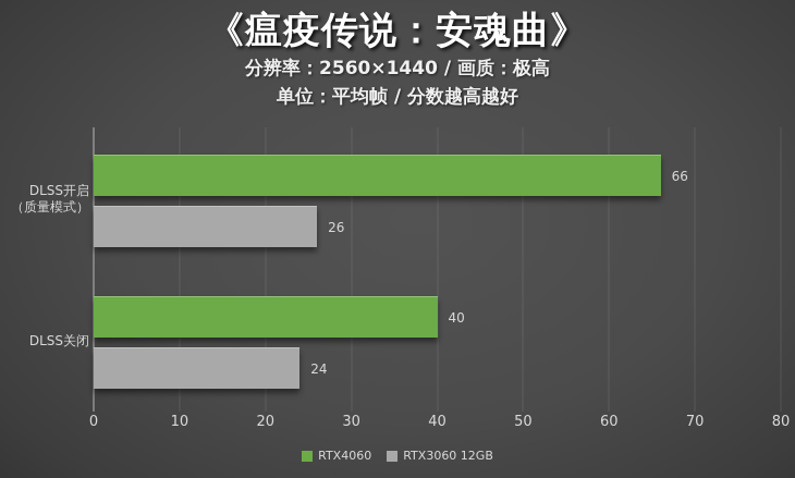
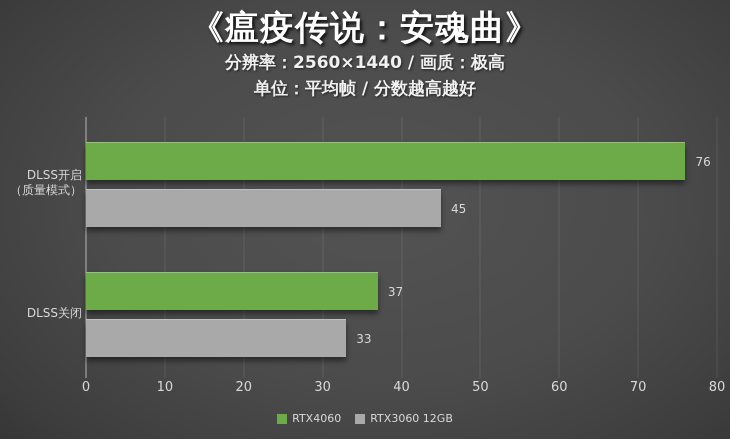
RTX4060/DLSS开启 （质量模式）: 66 -> 76
RTX3060 12GB/DLSS开启 （质量模式）: 26 -> 45
RTX4060/DLSS关闭: 40 -> 37
RTX3060 12GB/DLSS关闭: 24 -> 33
